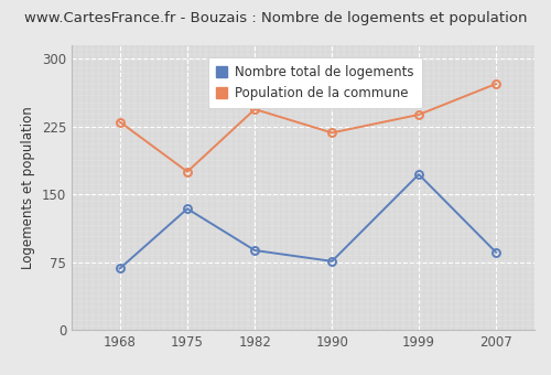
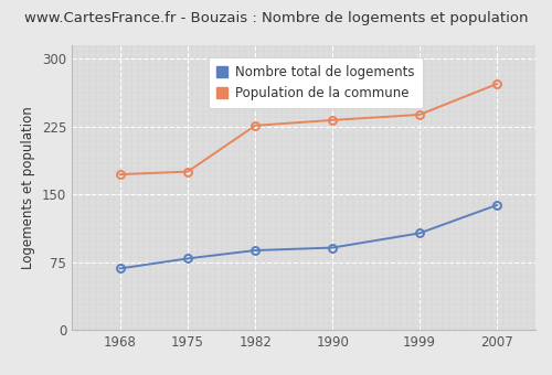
Population de la commune/1968: 230 -> 172
Nombre total de logements/1975: 134 -> 79
Population de la commune/1982: 244 -> 226
Nombre total de logements/1990: 76 -> 91
Population de la commune/1990: 218 -> 232
Nombre total de logements/1999: 172 -> 107
Nombre total de logements/2007: 86 -> 138
